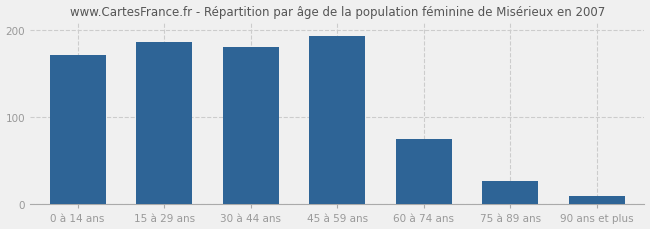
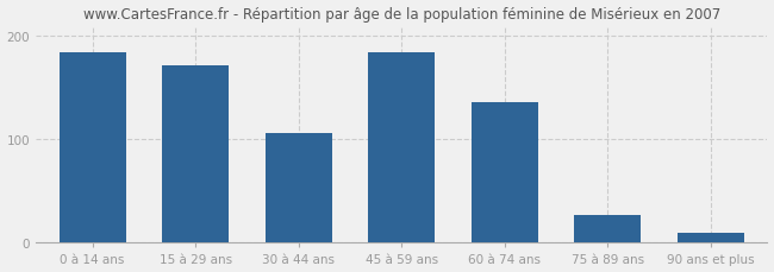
0 à 14 ans: 172 -> 184
15 à 29 ans: 187 -> 172
30 à 44 ans: 181 -> 106
45 à 59 ans: 193 -> 184
60 à 74 ans: 75 -> 136
